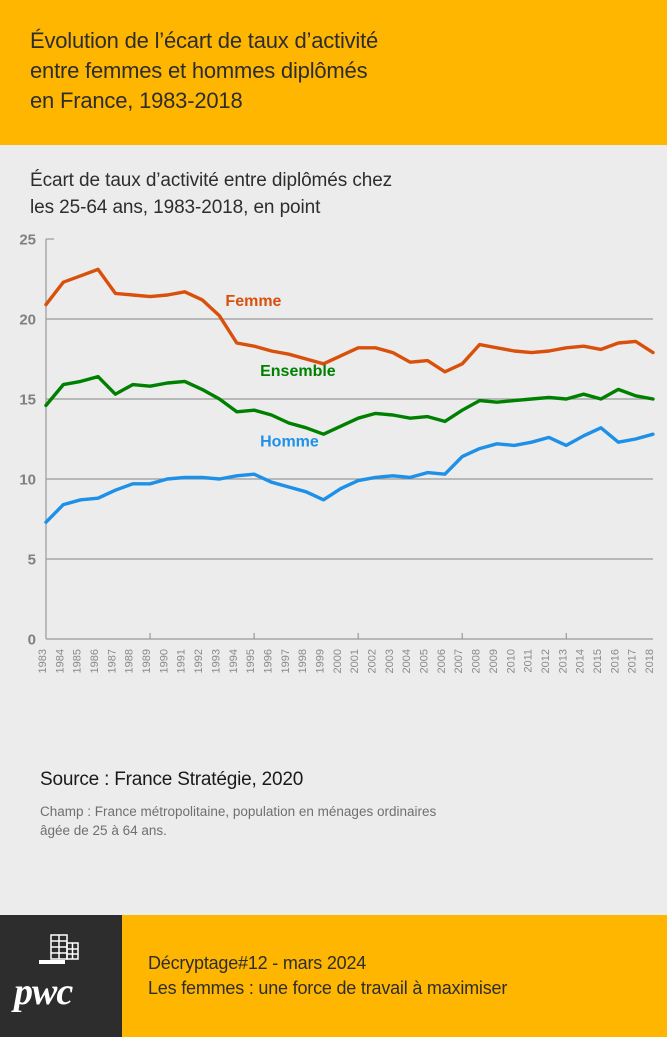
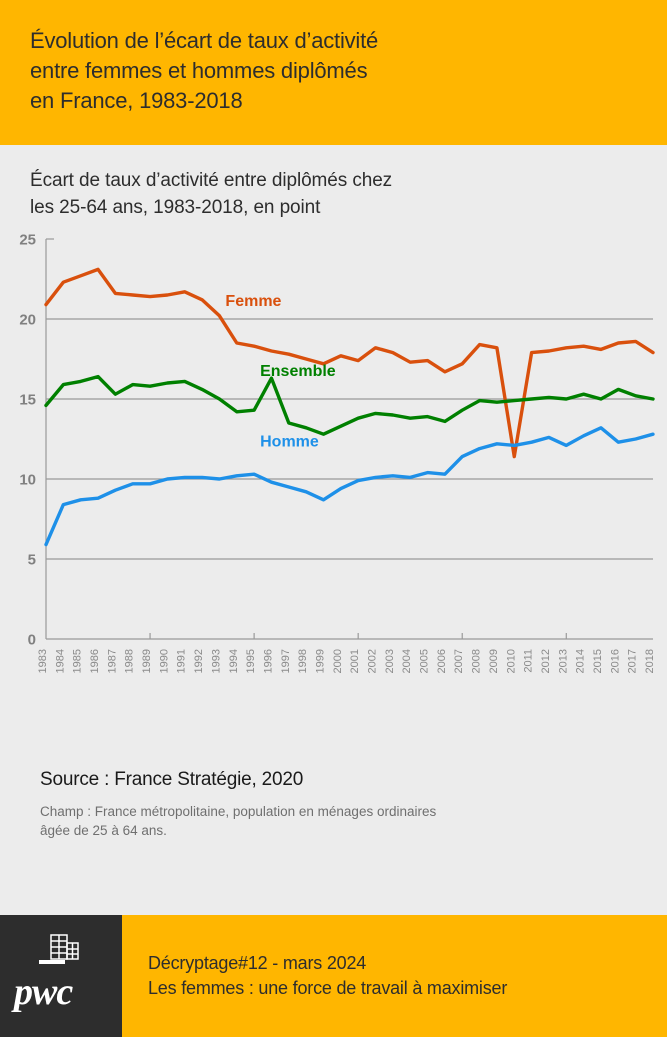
Homme/1983: 7.3 -> 5.9
Ensemble/1996: 14.0 -> 16.3
Femme/2001: 18.2 -> 17.4
Femme/2010: 18.0 -> 11.4
